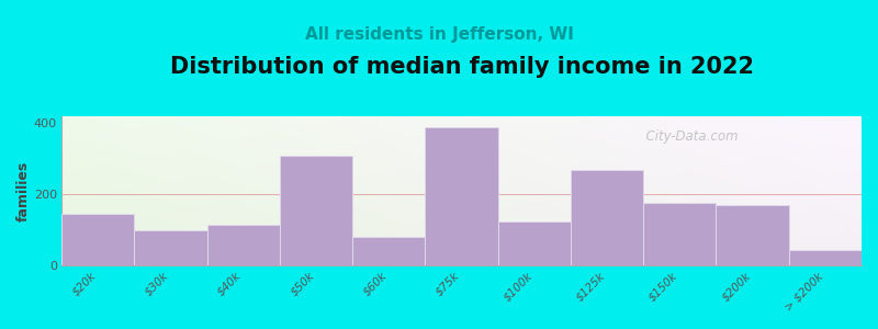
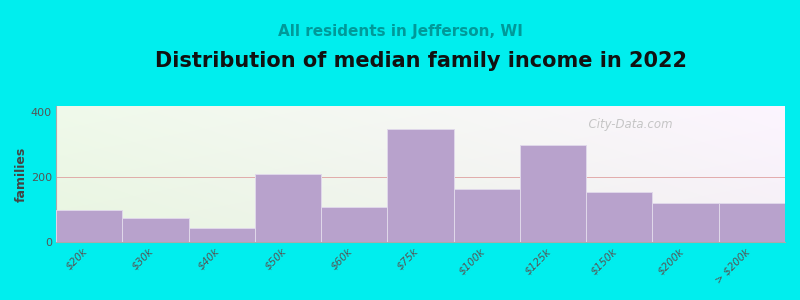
$20k: 145 -> 100
$30k: 100 -> 75
$40k: 115 -> 45
$50k: 310 -> 210
$60k: 80 -> 110
$75k: 390 -> 350
$100k: 125 -> 165
$125k: 270 -> 300
$150k: 175 -> 155
$200k: 170 -> 120
> $200k: 45 -> 120
